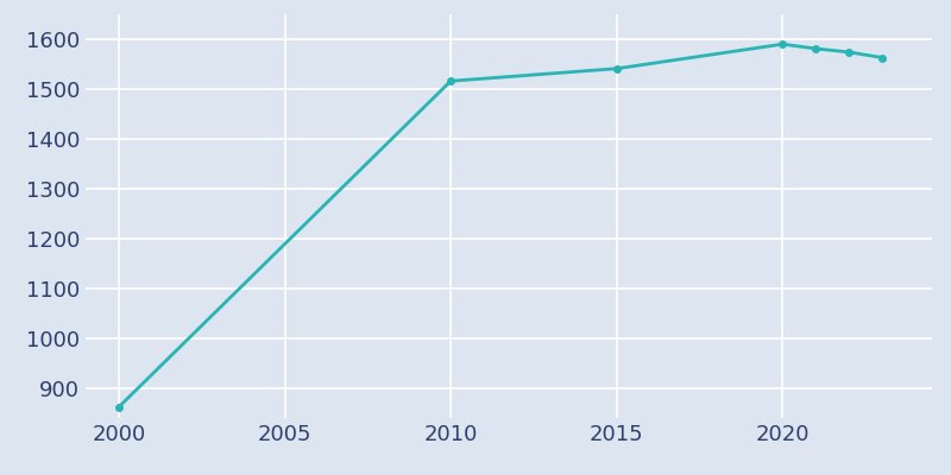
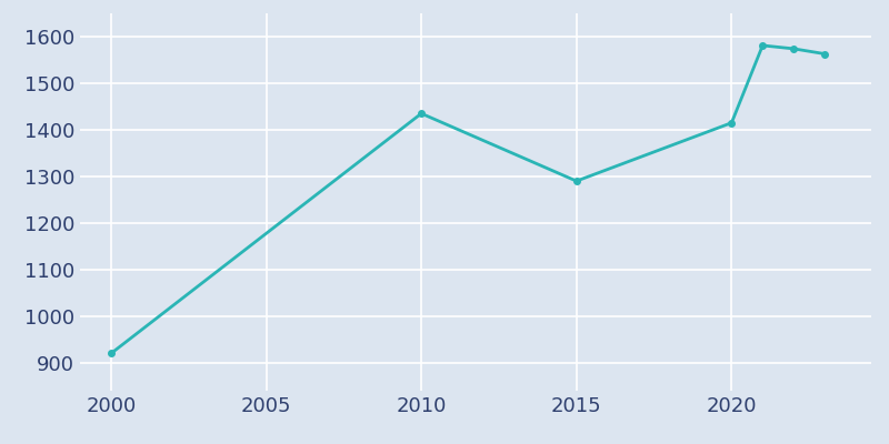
2000: 862 -> 920
2010: 1516 -> 1435
2015: 1541 -> 1290
2020: 1590 -> 1415
